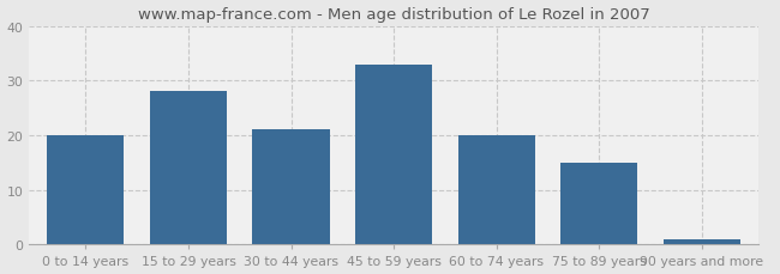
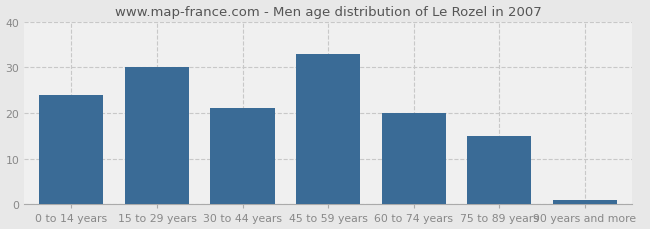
0 to 14 years: 20 -> 24
15 to 29 years: 28 -> 30
